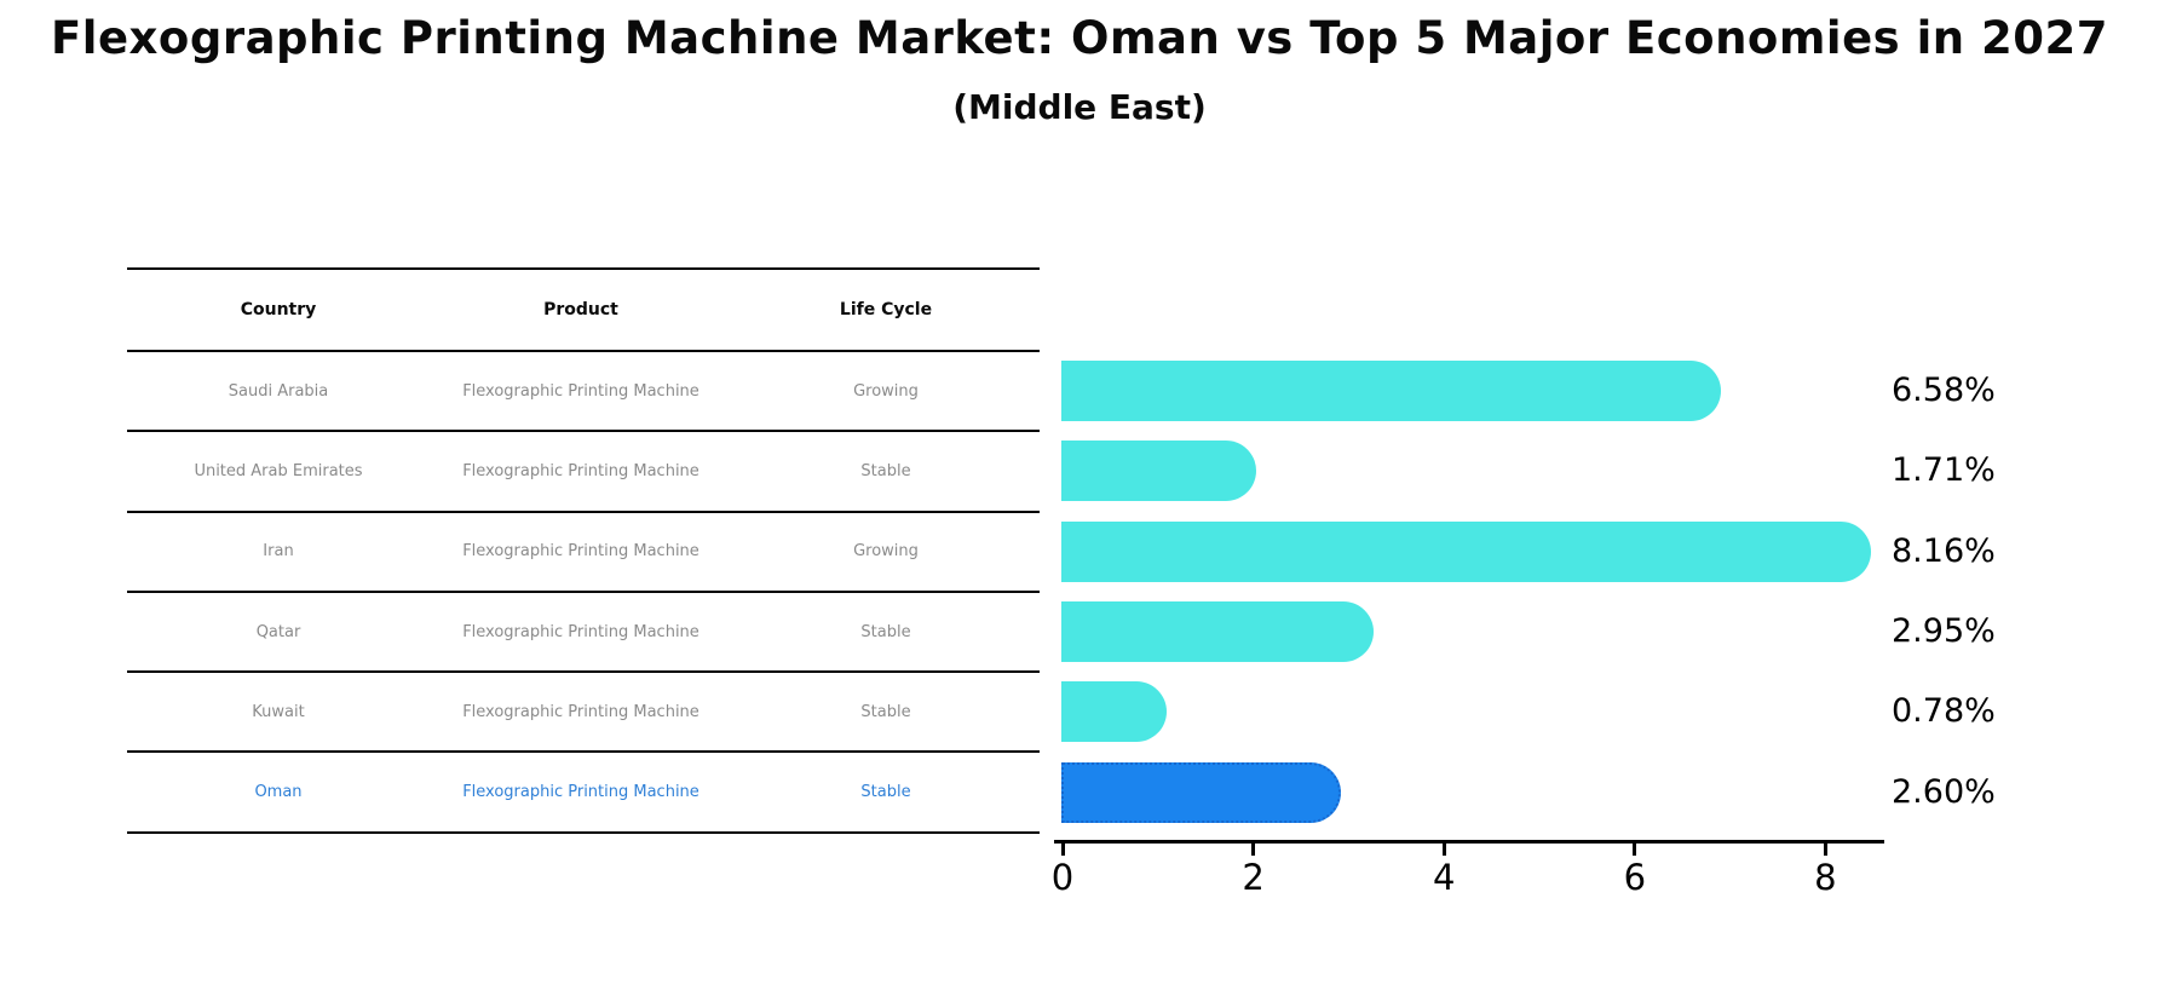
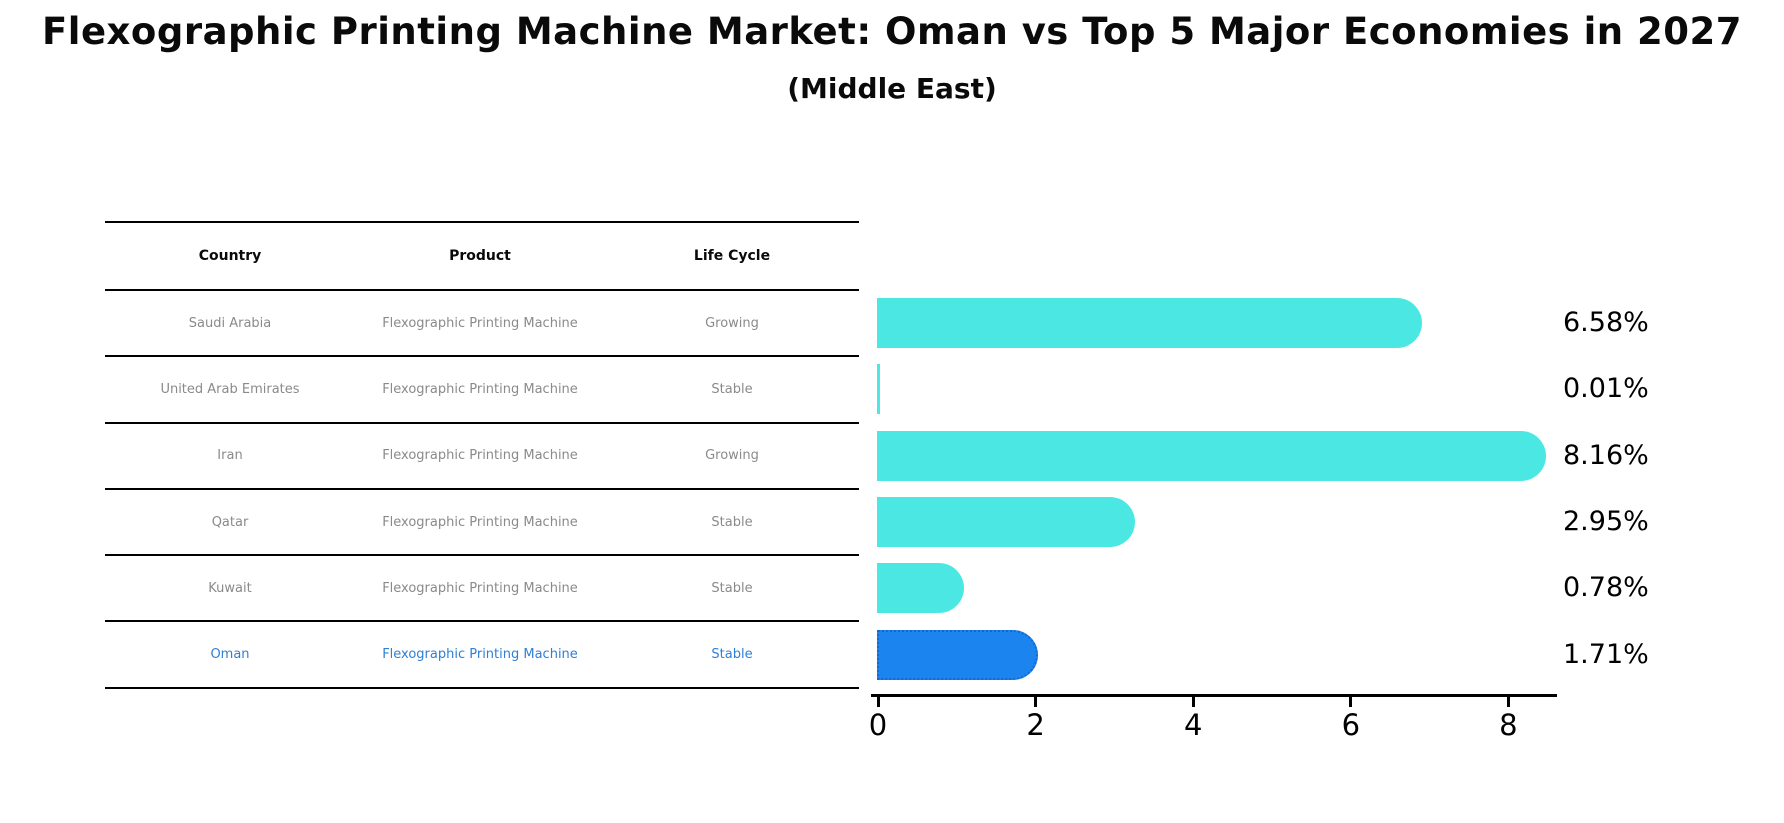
United Arab Emirates: 1.71% -> 0.01%
Oman: 2.60% -> 1.71%
